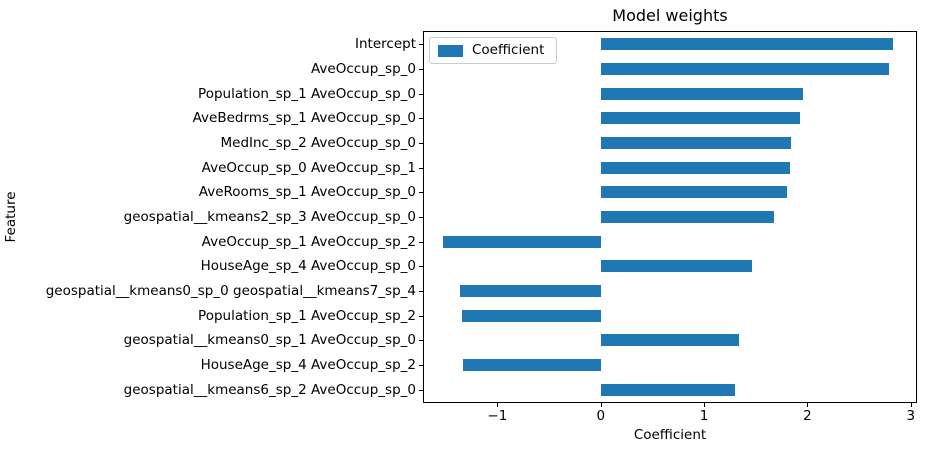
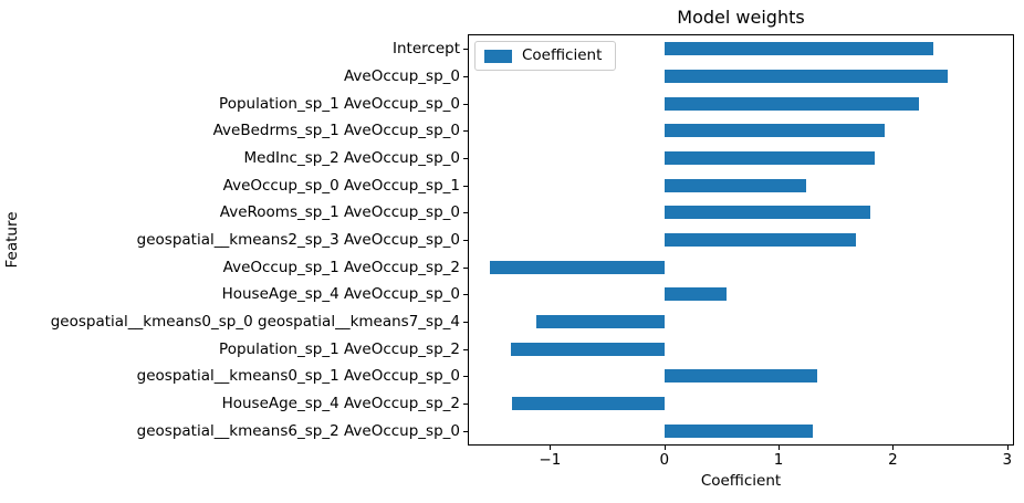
Intercept: 2.83 -> 2.35
AveOccup_sp_0: 2.79 -> 2.48
Population_sp_1 AveOccup_sp_0: 1.96 -> 2.23
AveOccup_sp_0 AveOccup_sp_1: 1.83 -> 1.24
HouseAge_sp_4 AveOccup_sp_0: 1.46 -> 0.54
geospatial__kmeans0_sp_0 geospatial__kmeans7_sp_4: -1.36 -> -1.12
